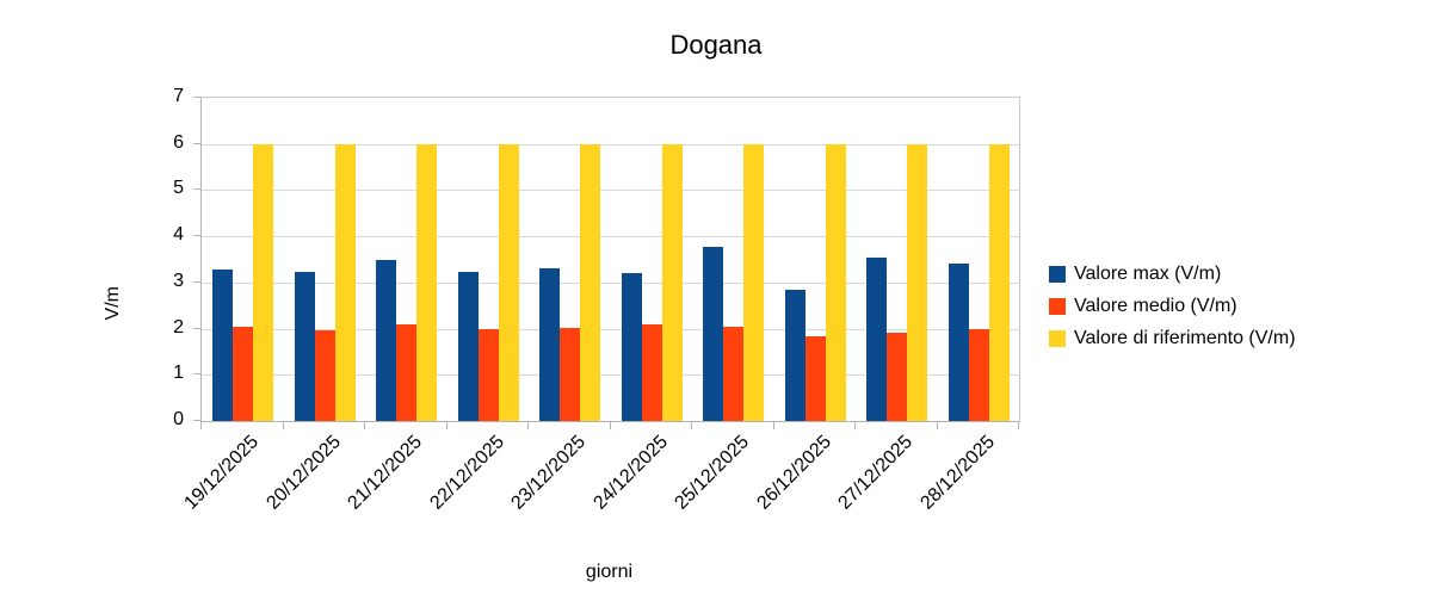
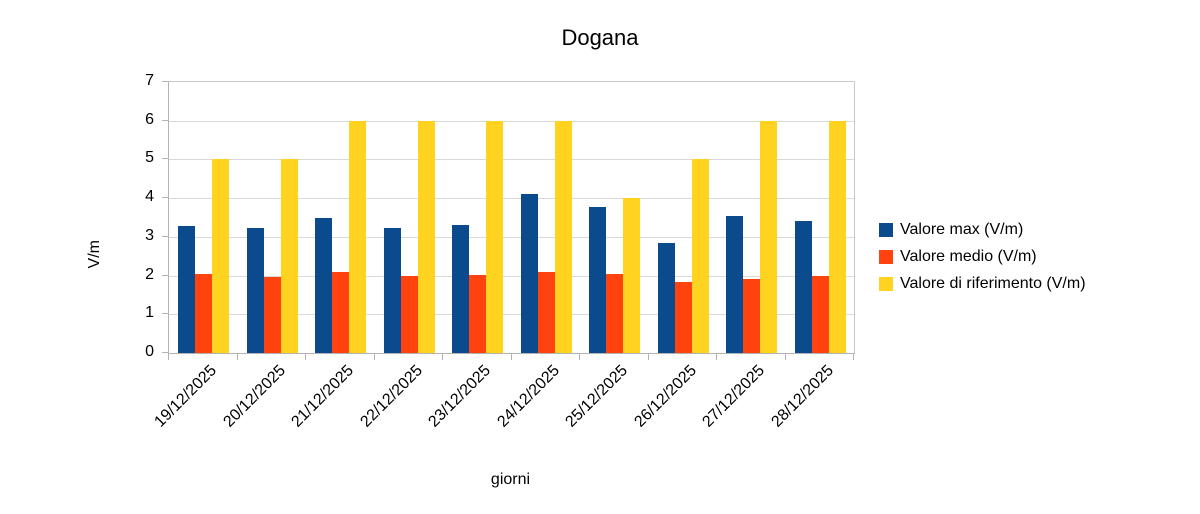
Valore di riferimento (V/m)/19/12/2025: 6 -> 5
Valore di riferimento (V/m)/20/12/2025: 6 -> 5
Valore max (V/m)/24/12/2025: 3.2 -> 4.1
Valore di riferimento (V/m)/25/12/2025: 6 -> 4
Valore di riferimento (V/m)/26/12/2025: 6 -> 5
